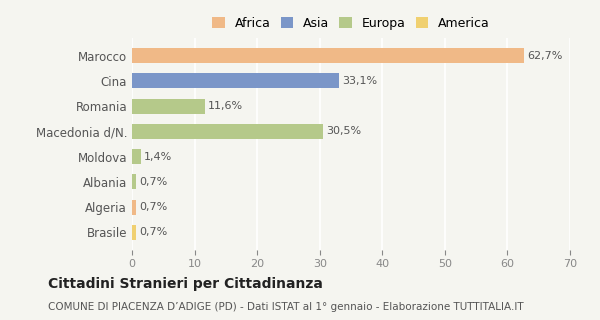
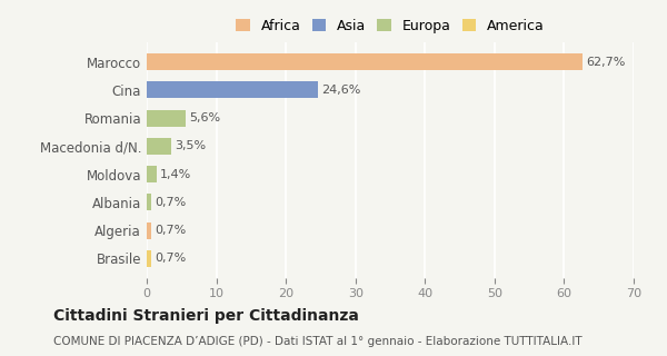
Cina: 33,1% -> 24,6%
Romania: 11,6% -> 5,6%
Macedonia d/N.: 30,5% -> 3,5%
